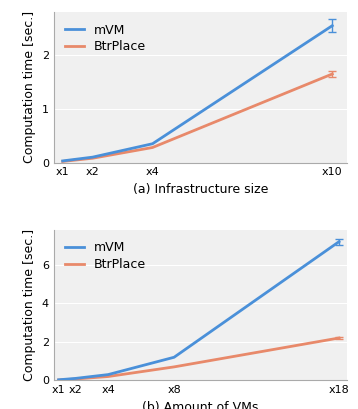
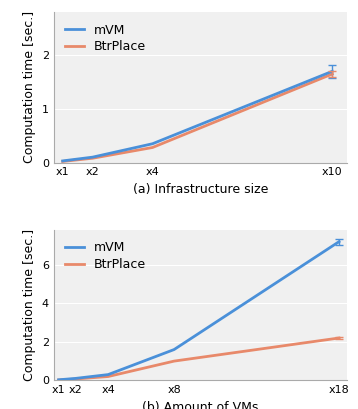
mVM/x10: 2.55 -> 1.70
mVM/x8: 1.2 -> 1.6
BtrPlace/x8: 0.7 -> 1.0
